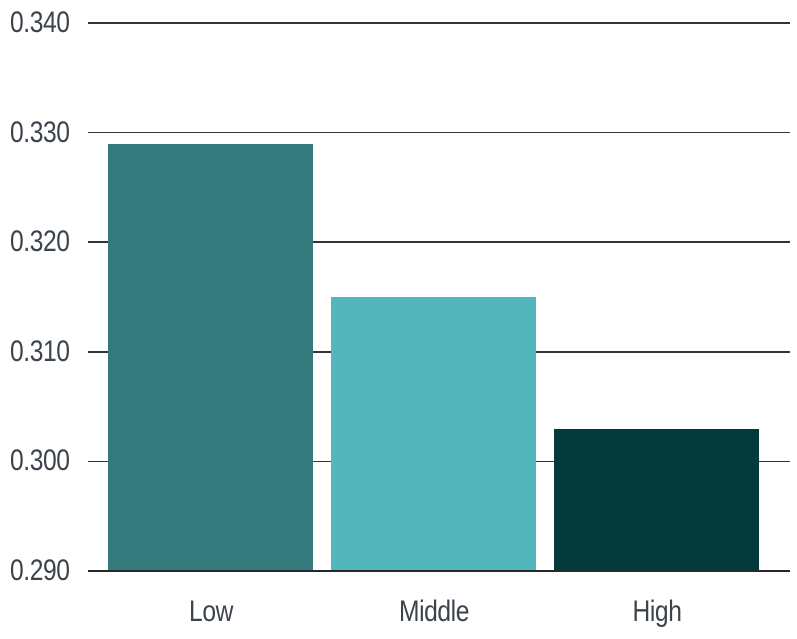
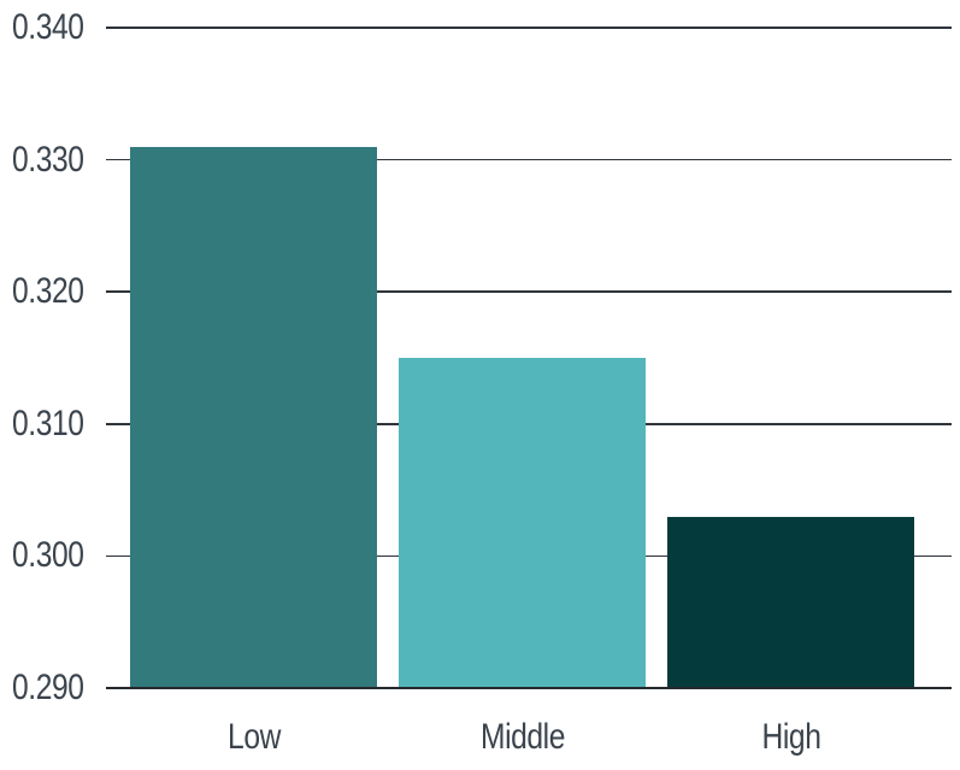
Low: 0.329 -> 0.331
